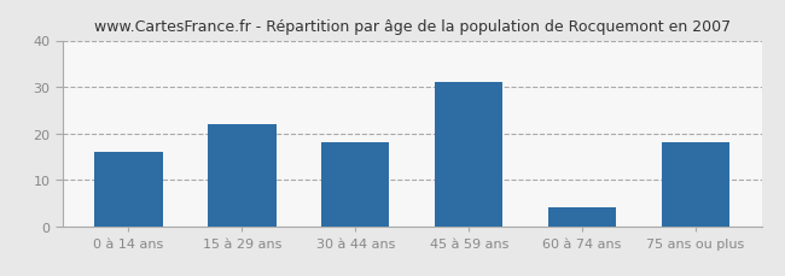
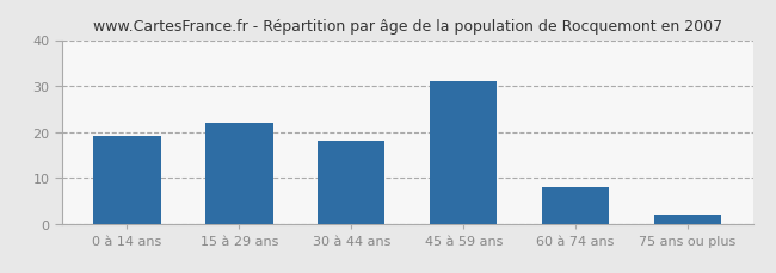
0 à 14 ans: 16 -> 19
60 à 74 ans: 4 -> 8
75 ans ou plus: 18 -> 2
